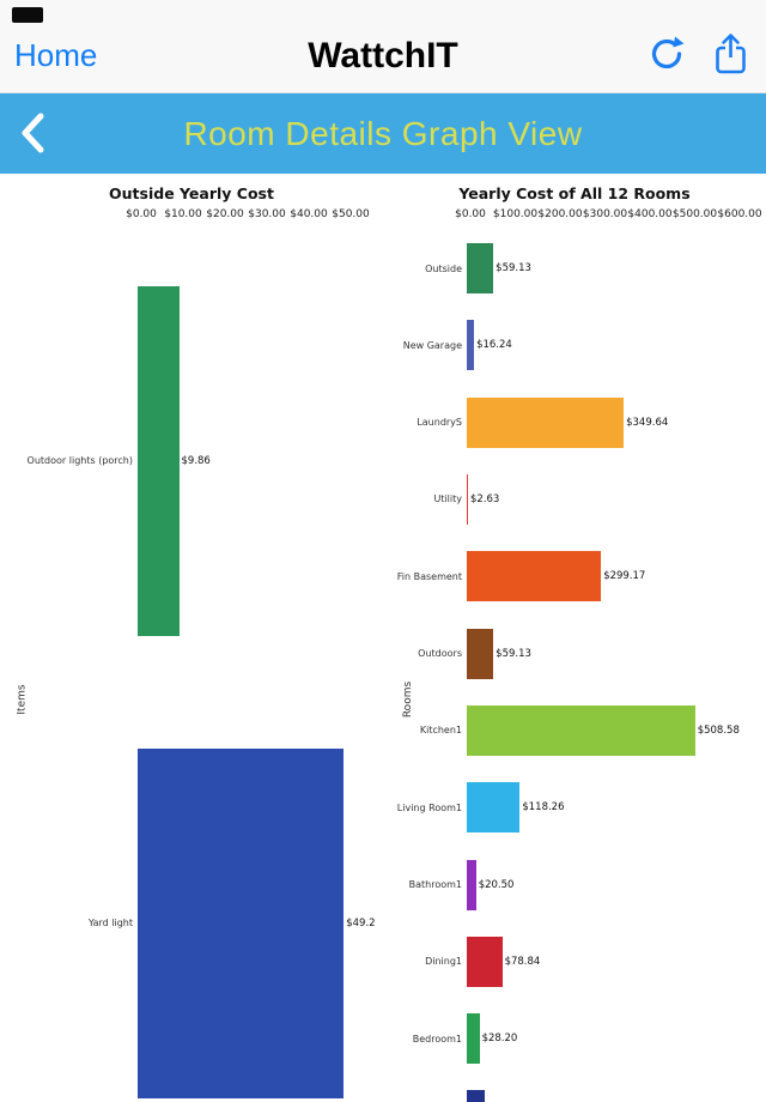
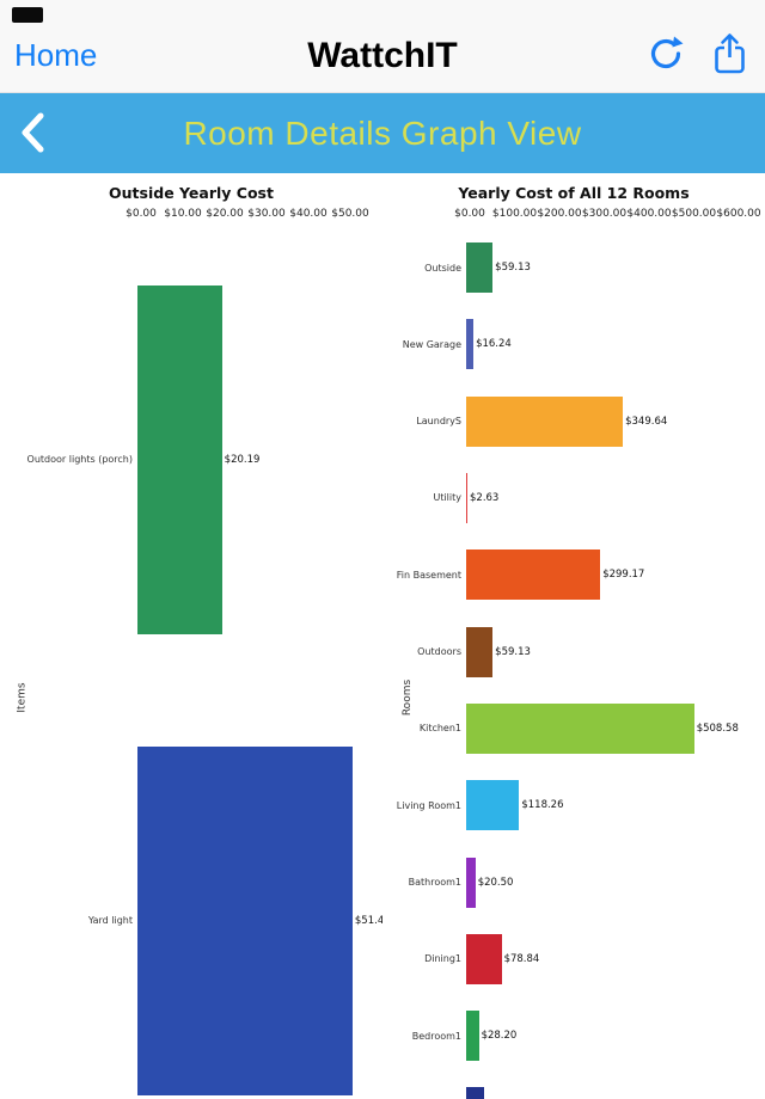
Outside Yearly Cost/Outdoor lights (porch): $9.86 -> $20.19
Outside Yearly Cost/Yard light: $49.2 -> $51.4
